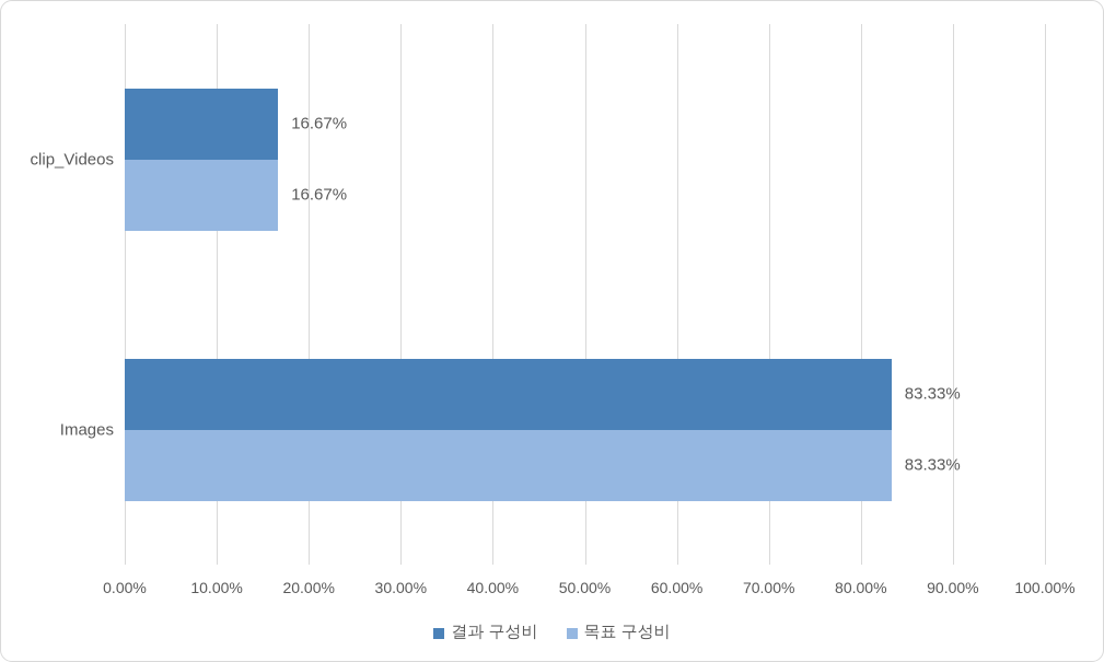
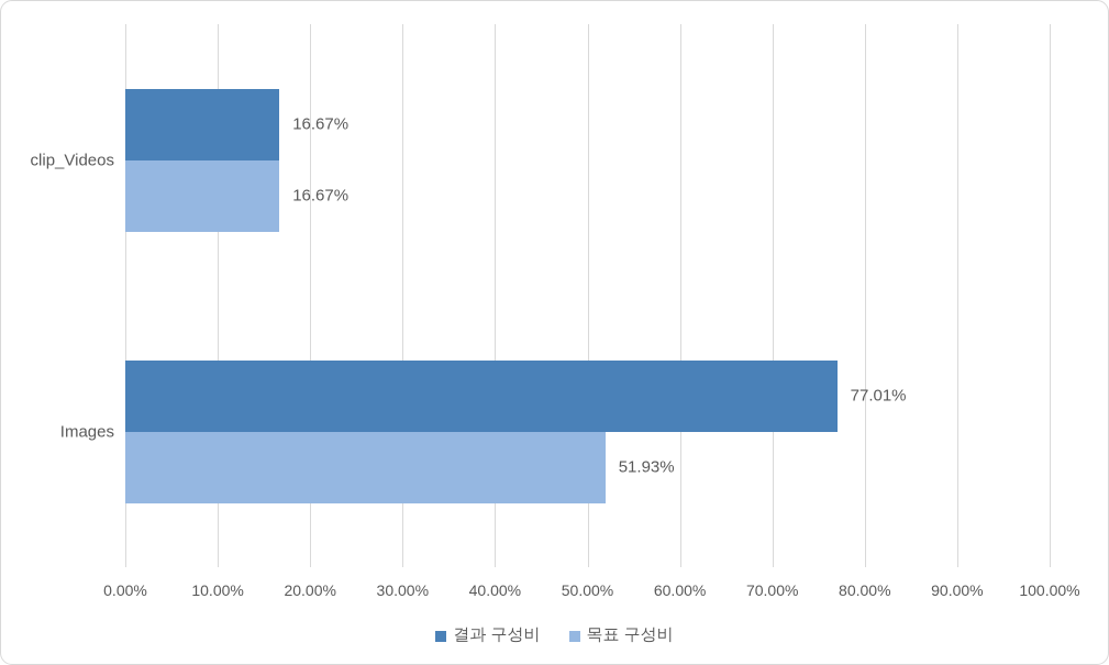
결과 구성비/Images: 83.33% -> 77.01%
목표 구성비/Images: 83.33% -> 51.93%
